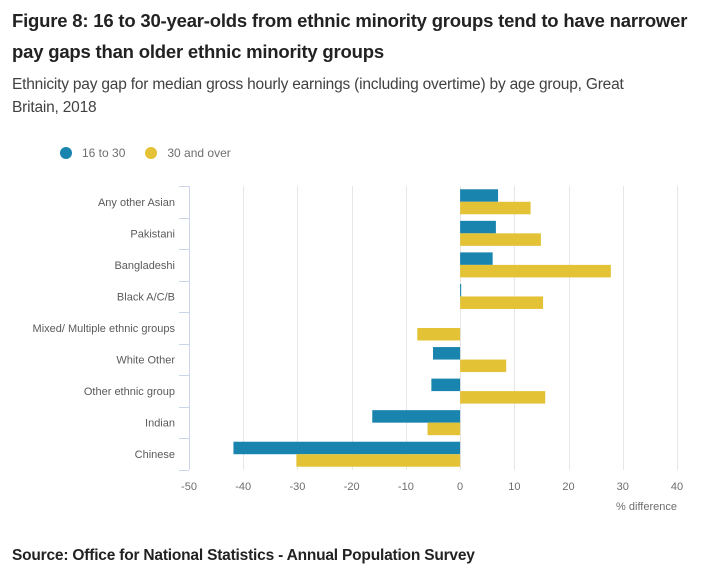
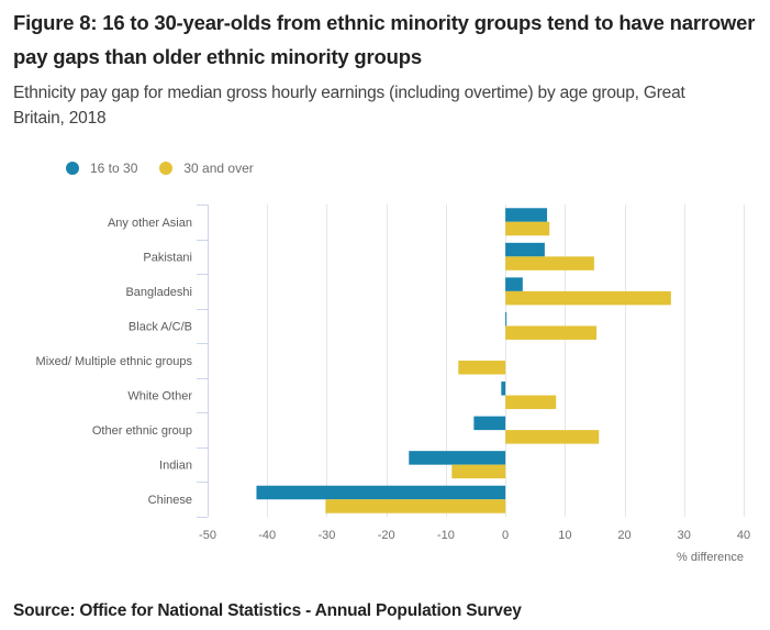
30 and over/Any other Asian: 13 -> 7
16 to 30/Bangladeshi: 6 -> 3
16 to 30/White Other: -5 -> -1
30 and over/Indian: -6 -> -9
